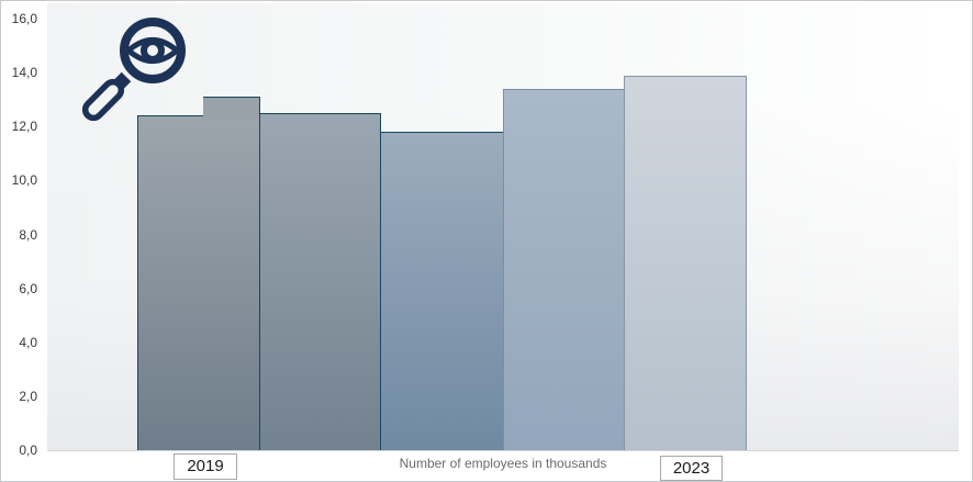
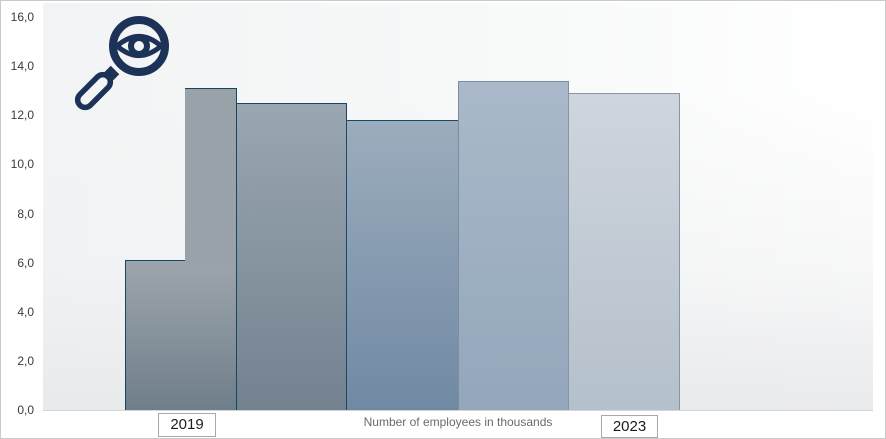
2019: 12,4 -> 6,1
2023: 13,9 -> 12,9
